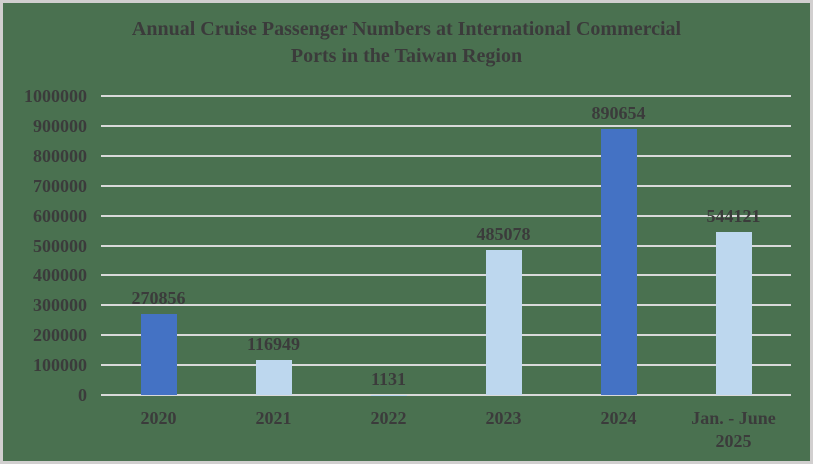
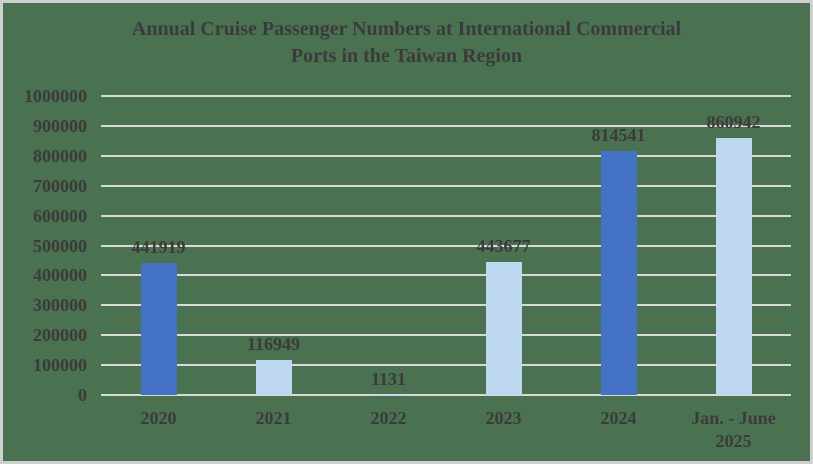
2020: 270856 -> 441919
2023: 485078 -> 443677
2024: 890654 -> 814541
Jan. - June 2025: 544121 -> 860942
